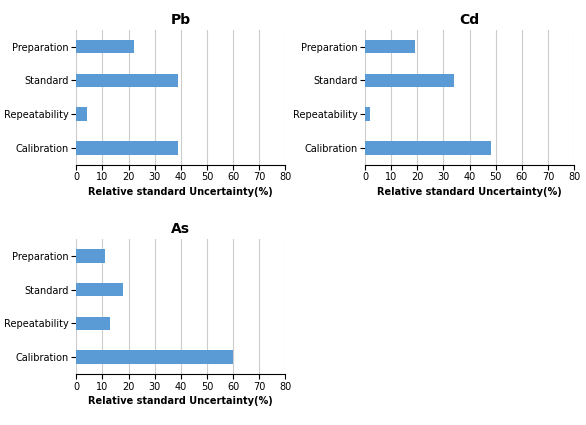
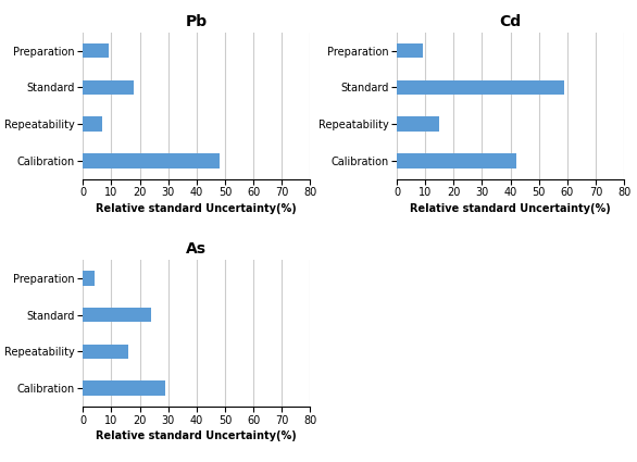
Pb/Preparation: 22 -> 9
Pb/Standard: 39 -> 18
Pb/Repeatability: 4 -> 7
Pb/Calibration: 39 -> 48
Cd/Preparation: 19 -> 9
Cd/Standard: 34 -> 59
Cd/Repeatability: 2 -> 15
Cd/Calibration: 48 -> 42
As/Preparation: 11 -> 4
As/Standard: 18 -> 24
As/Repeatability: 13 -> 16
As/Calibration: 60 -> 29
